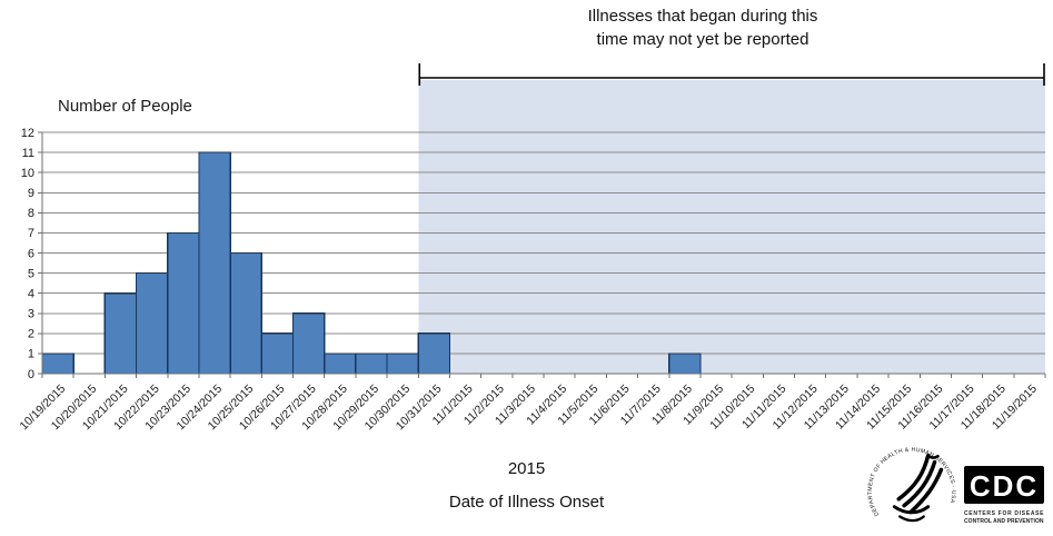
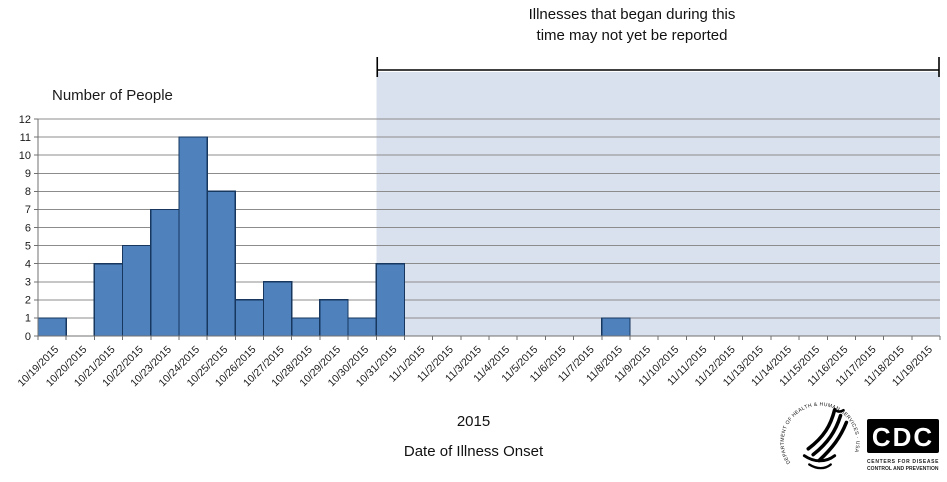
10/25/2015: 6 -> 8
10/29/2015: 1 -> 2
10/31/2015: 2 -> 4
